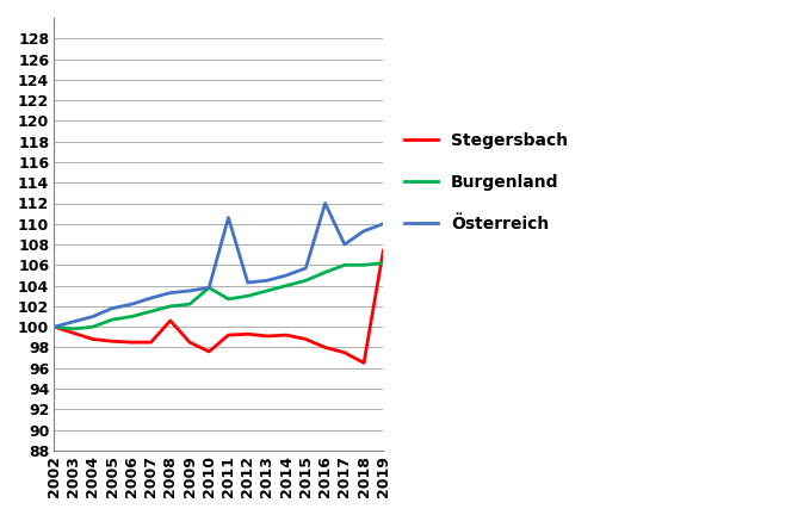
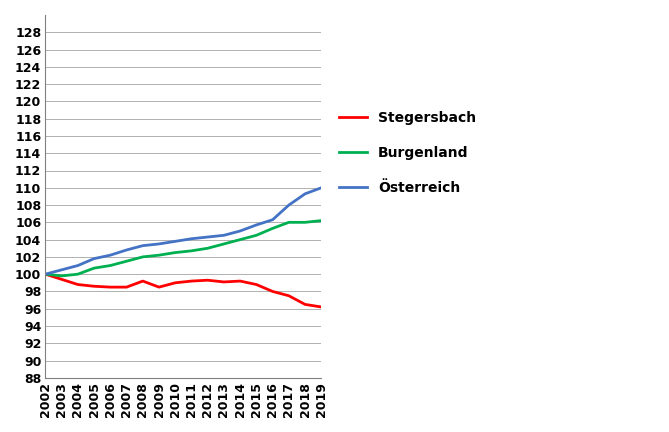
Stegersbach/2008: 100.6 -> 99.2
Stegersbach/2010: 97.6 -> 99.0
Burgenland/2010: 103.8 -> 102.5
Österreich/2011: 110.6 -> 104.1
Österreich/2016: 112.0 -> 106.3
Stegersbach/2019: 107.4 -> 96.2
